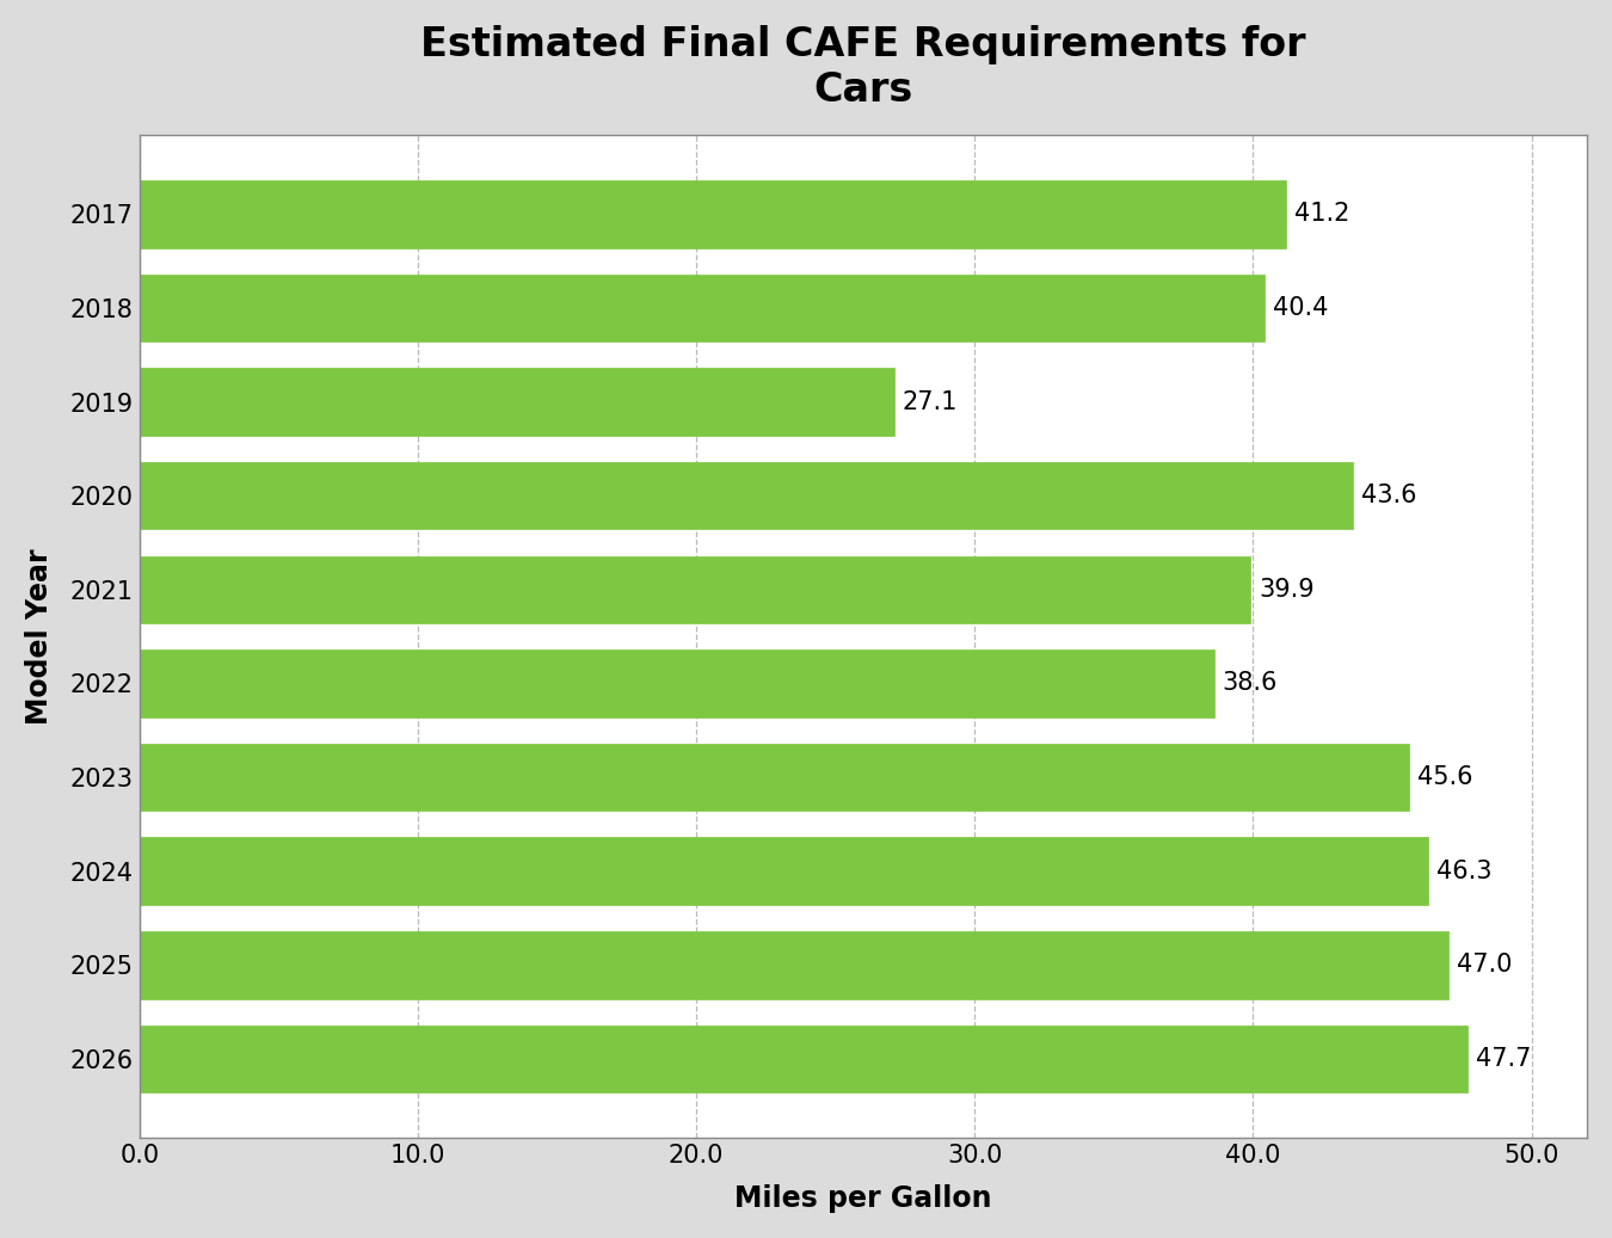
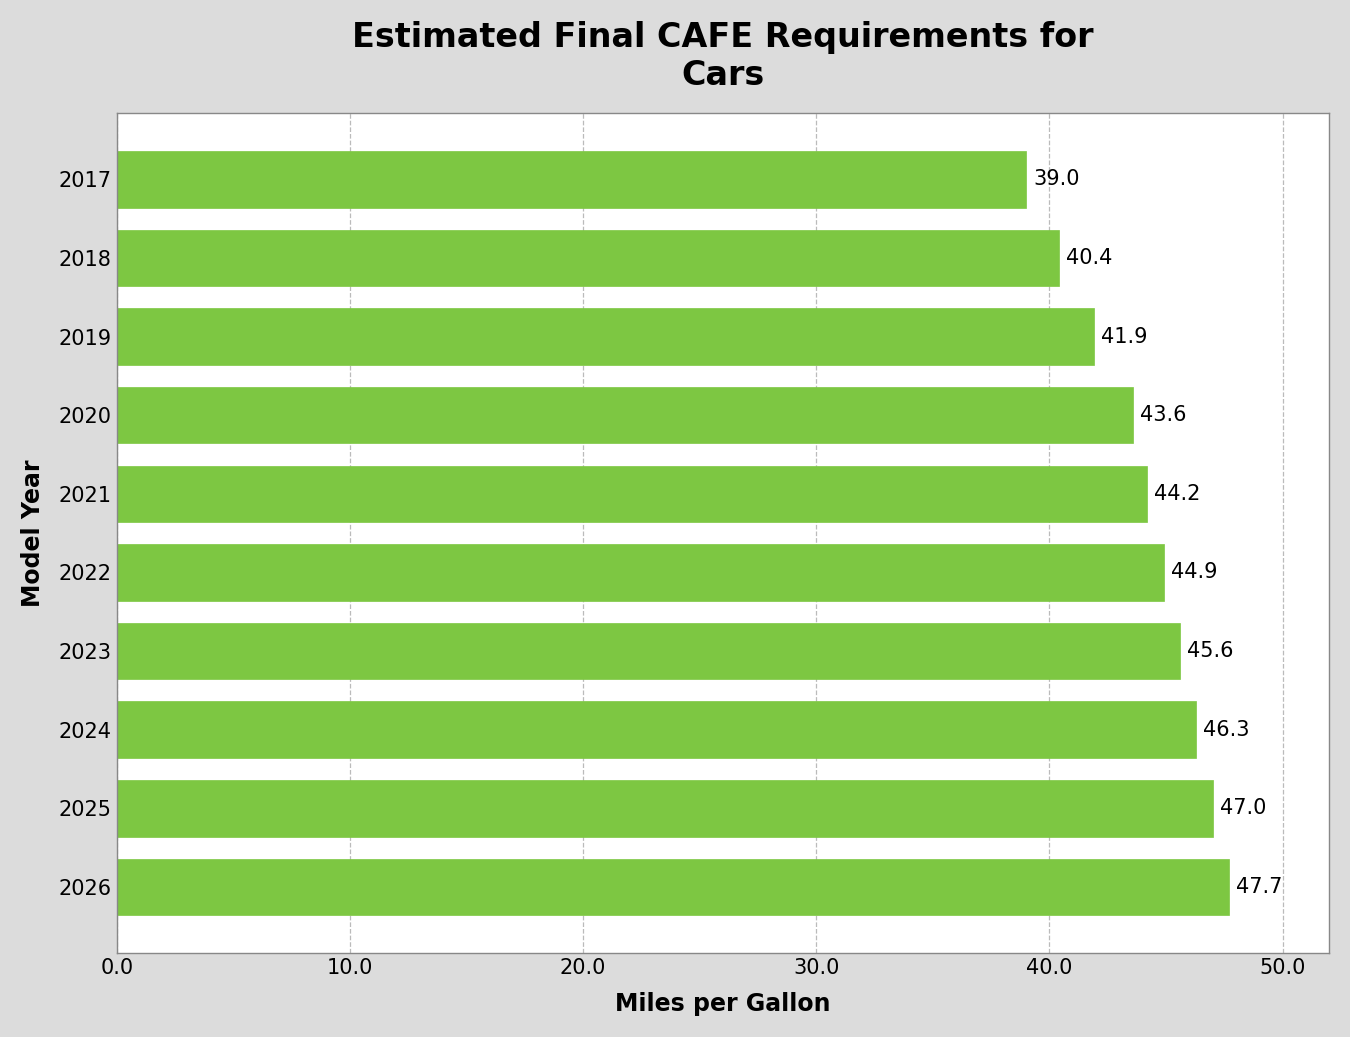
2017: 41.2 -> 39.0
2019: 27.1 -> 41.9
2021: 39.9 -> 44.2
2022: 38.6 -> 44.9
